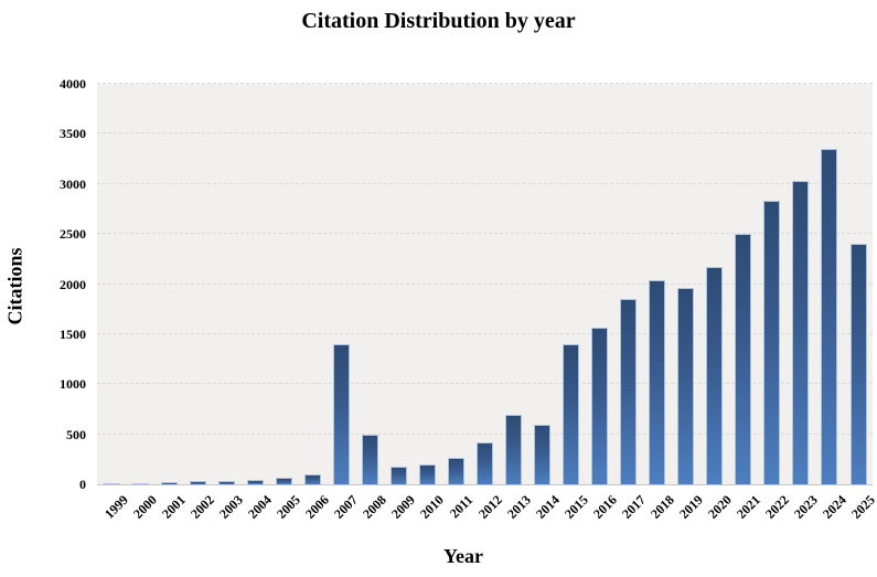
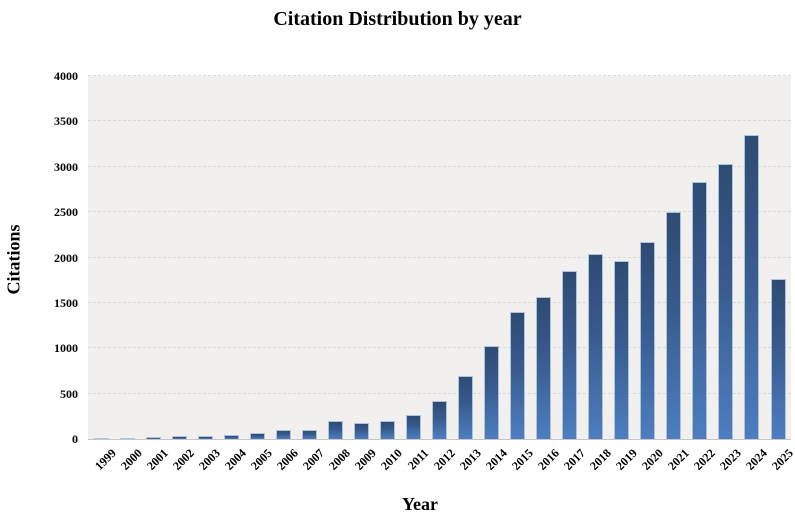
2007: 1400 -> 100
2008: 500 -> 200
2014: 600 -> 1000
2025: 2400 -> 1800
